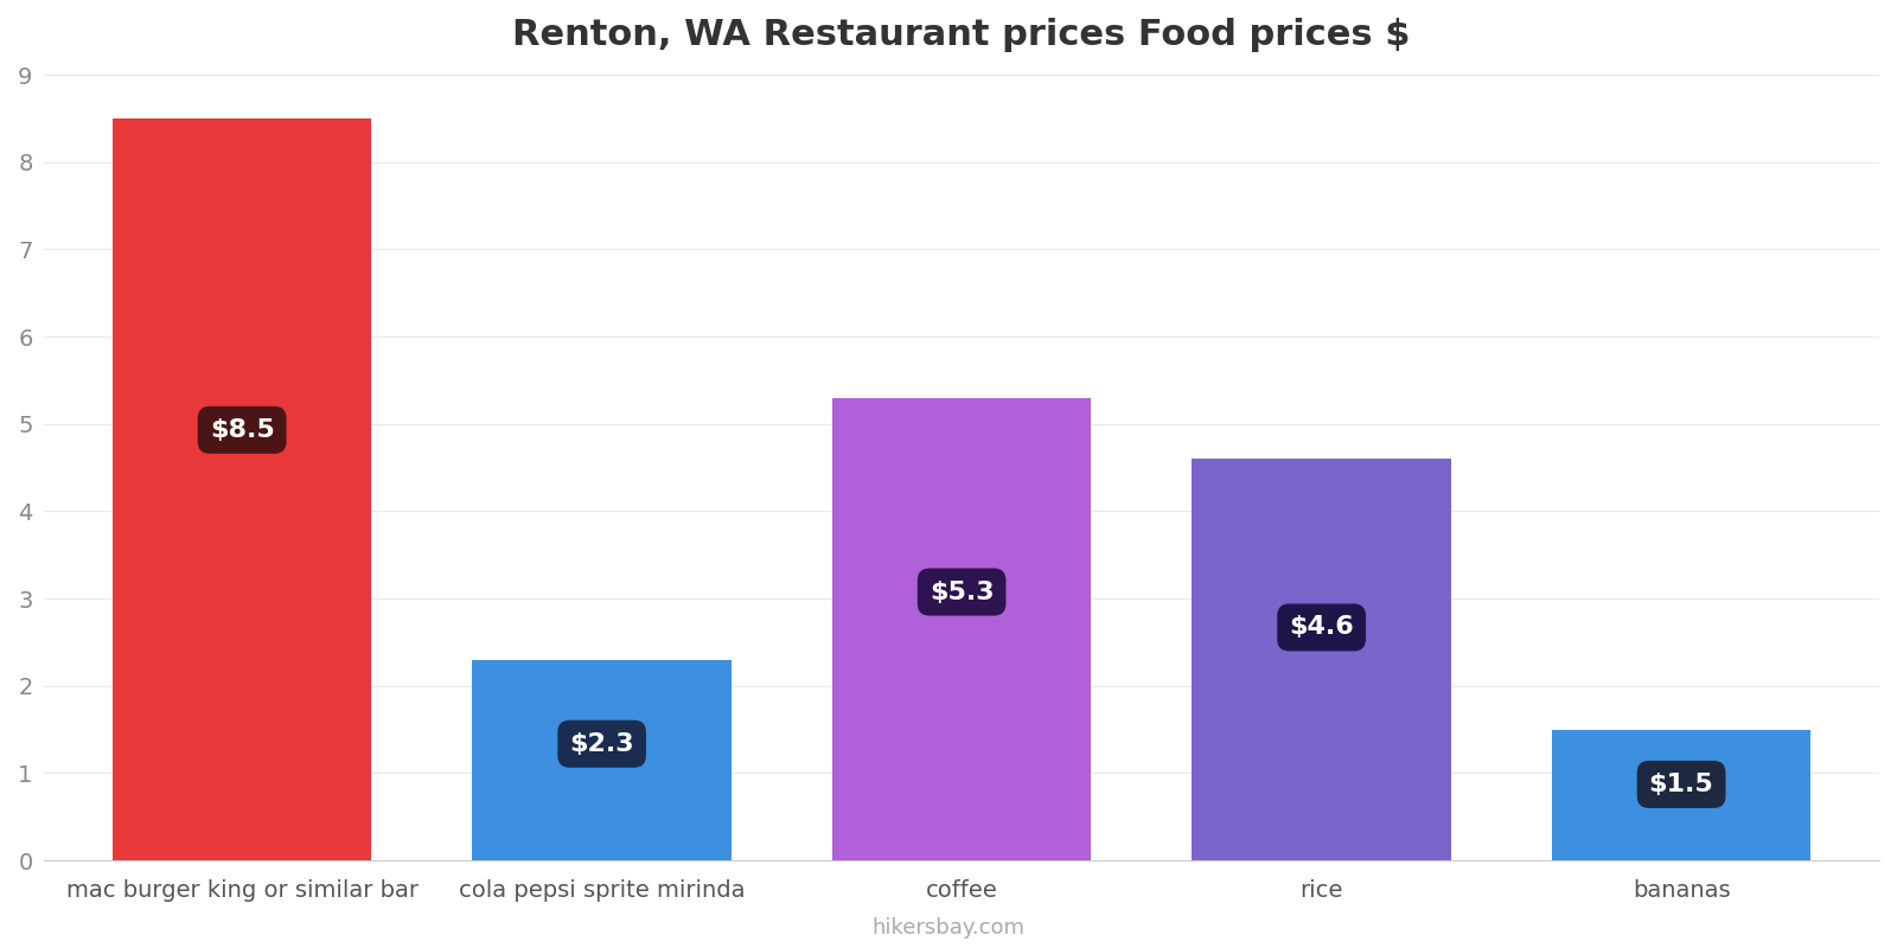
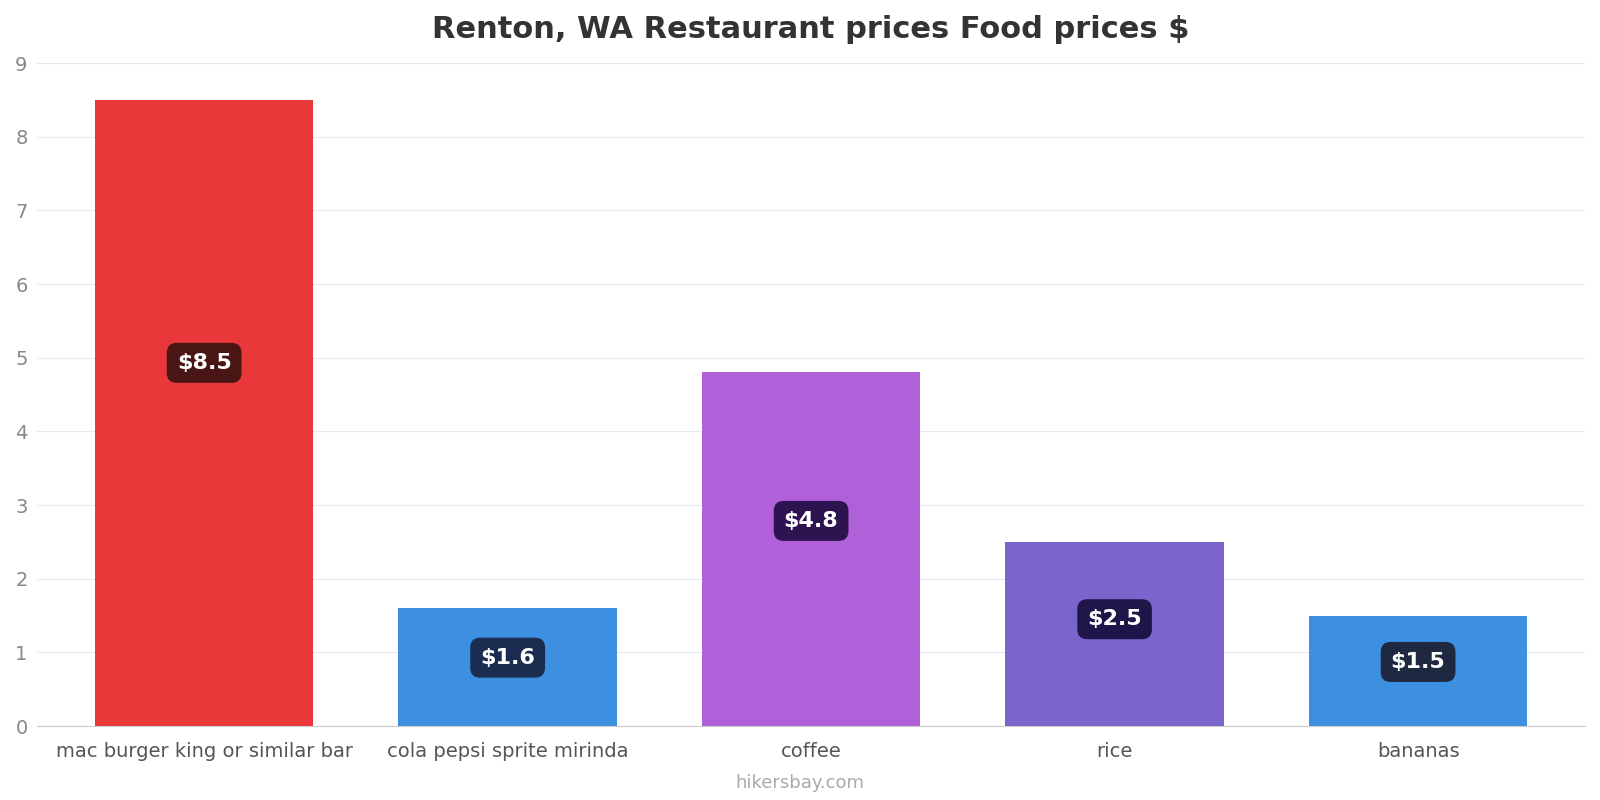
cola pepsi sprite mirinda: $2.3 -> $1.6
coffee: $5.3 -> $4.8
rice: $4.6 -> $2.5
